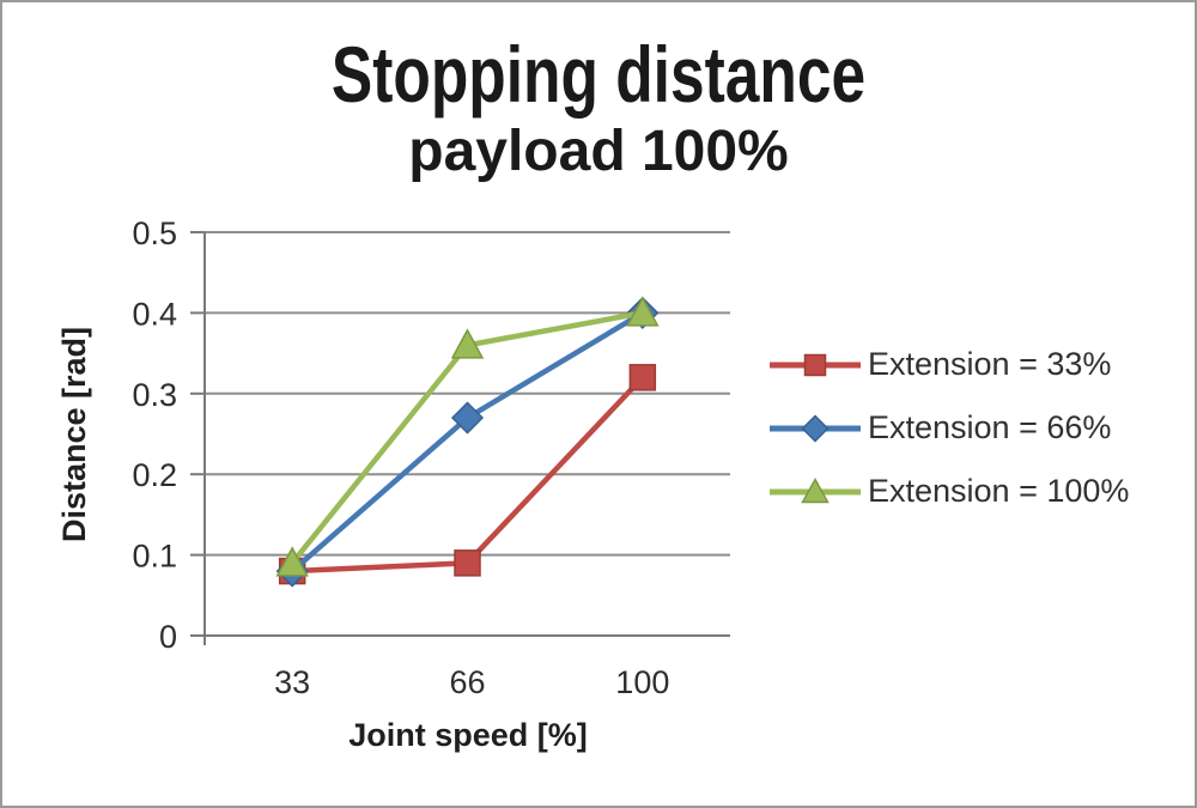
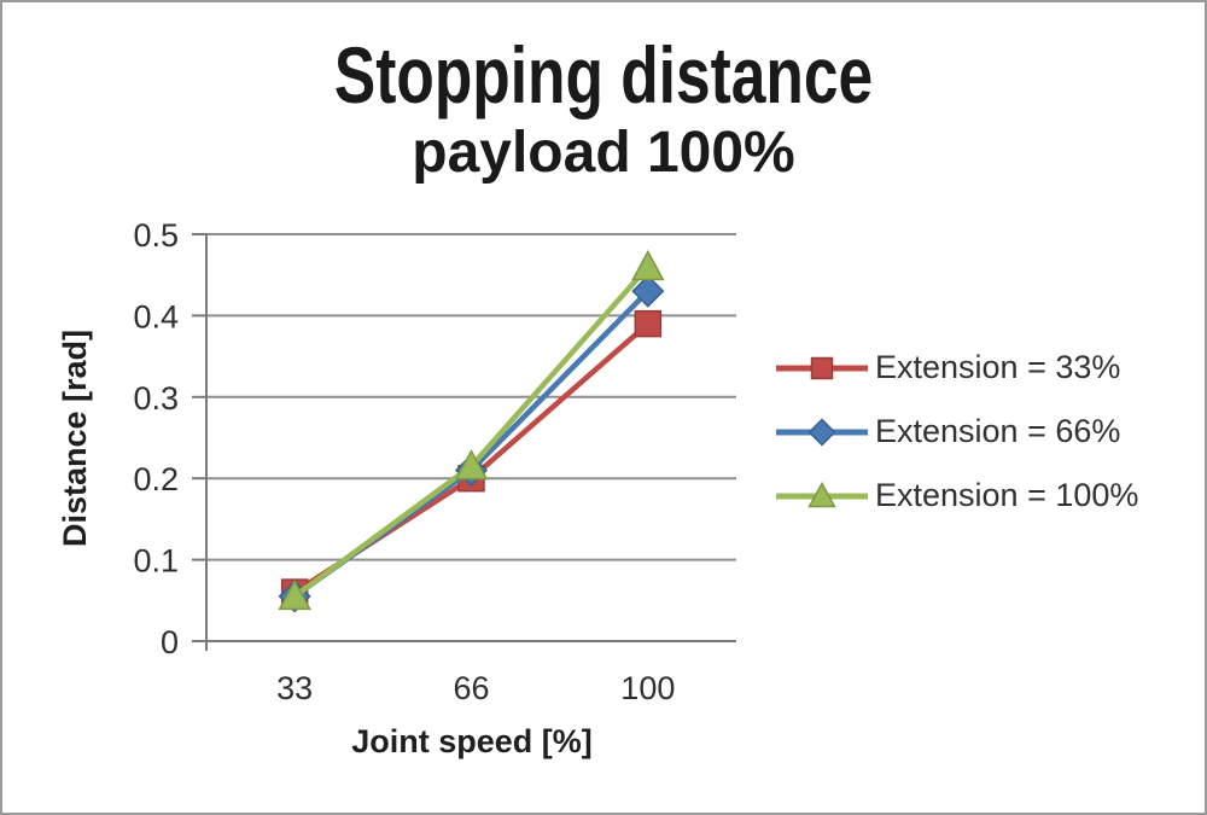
Extension = 33%/33: 0.08 -> 0.06
Extension = 66%/33: 0.08 -> 0.06
Extension = 100%/33: 0.09 -> 0.06
Extension = 33%/66: 0.09 -> 0.20
Extension = 66%/66: 0.27 -> 0.21
Extension = 100%/66: 0.36 -> 0.21
Extension = 33%/100: 0.32 -> 0.39
Extension = 66%/100: 0.40 -> 0.43
Extension = 100%/100: 0.40 -> 0.46
